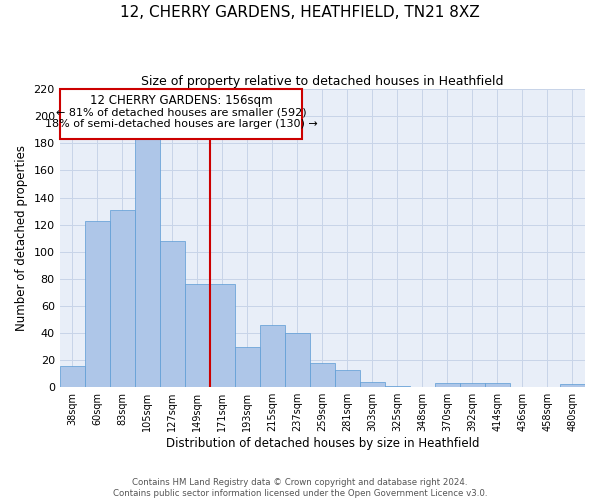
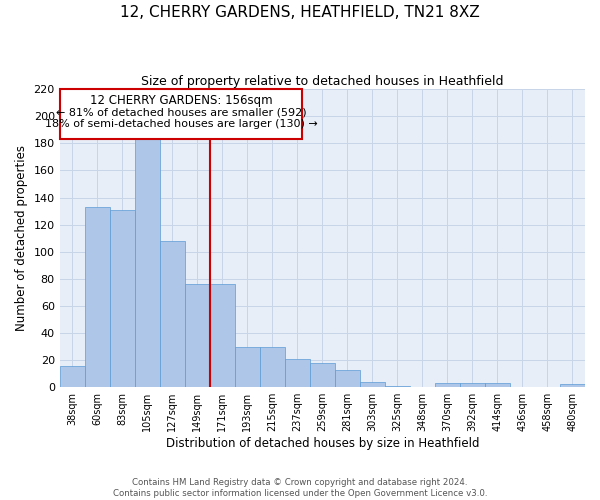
60sqm: 123 -> 133
215sqm: 46 -> 30
237sqm: 40 -> 21
